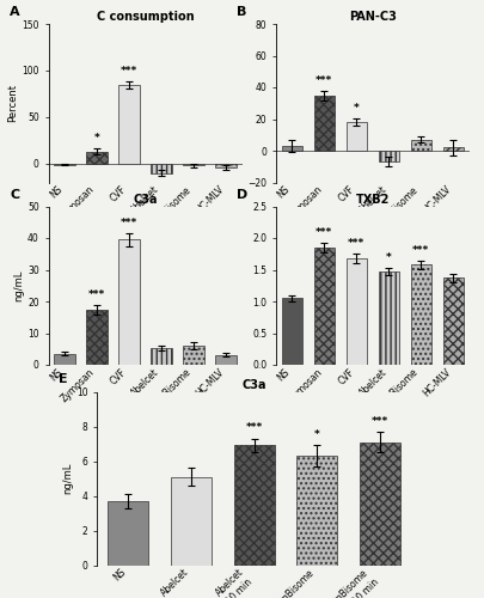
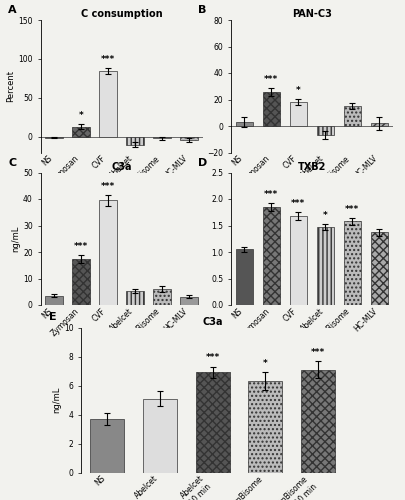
PAN-C3/Zymosan: 35 -> 26
PAN-C3/AmBisome: 7 -> 15
